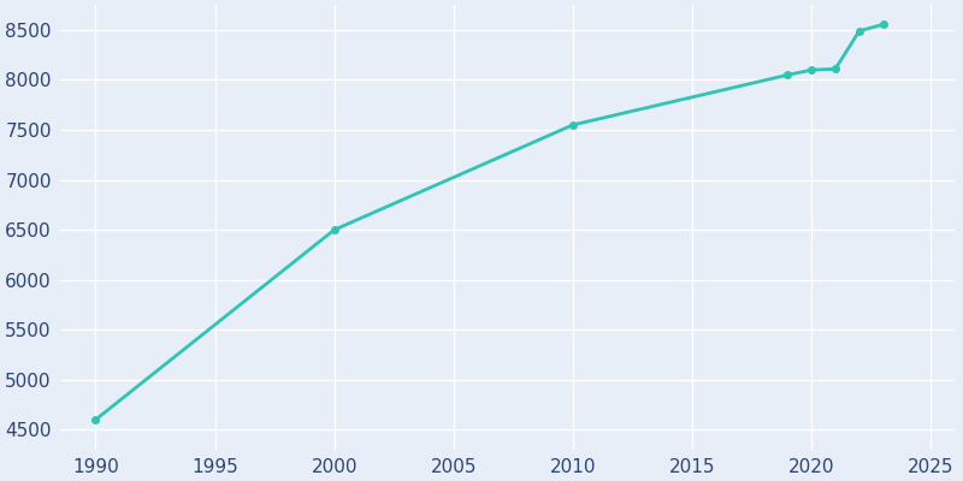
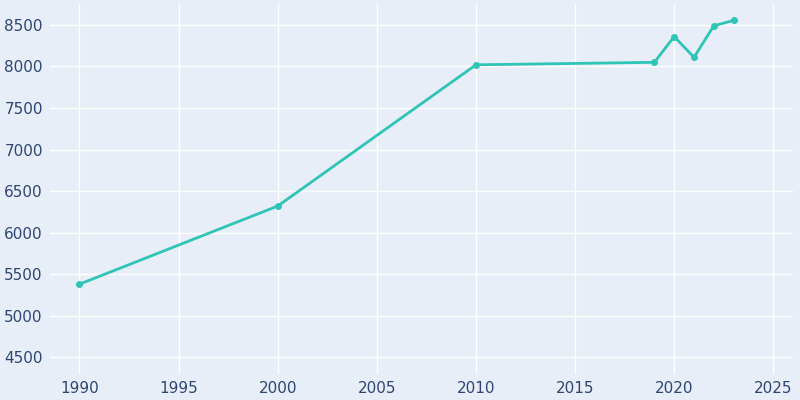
1990: 4600 -> 5380
2000: 6500 -> 6320
2010: 7550 -> 8020
2020: 8100 -> 8360
